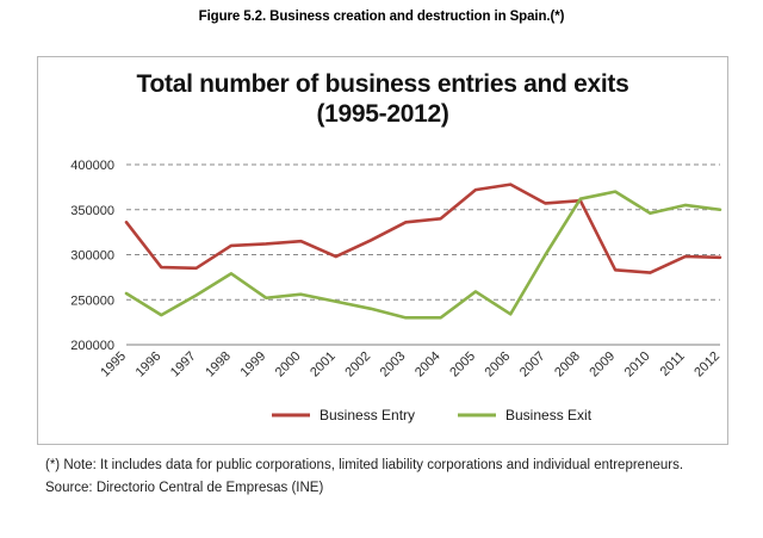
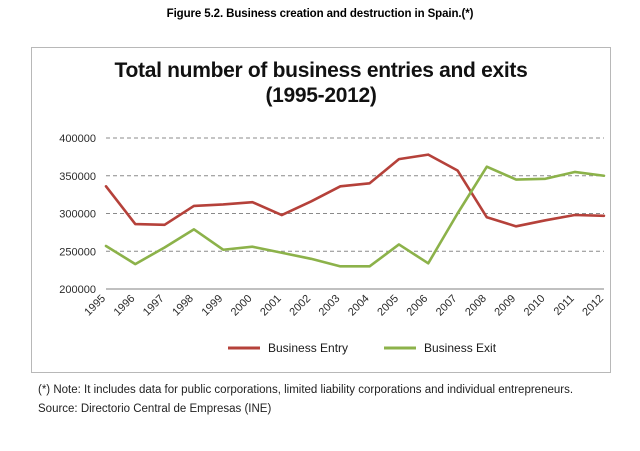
Business Entry/2008: 360000 -> 300000
Business Exit/2009: 370000 -> 340000
Business Entry/2010: 280000 -> 290000
